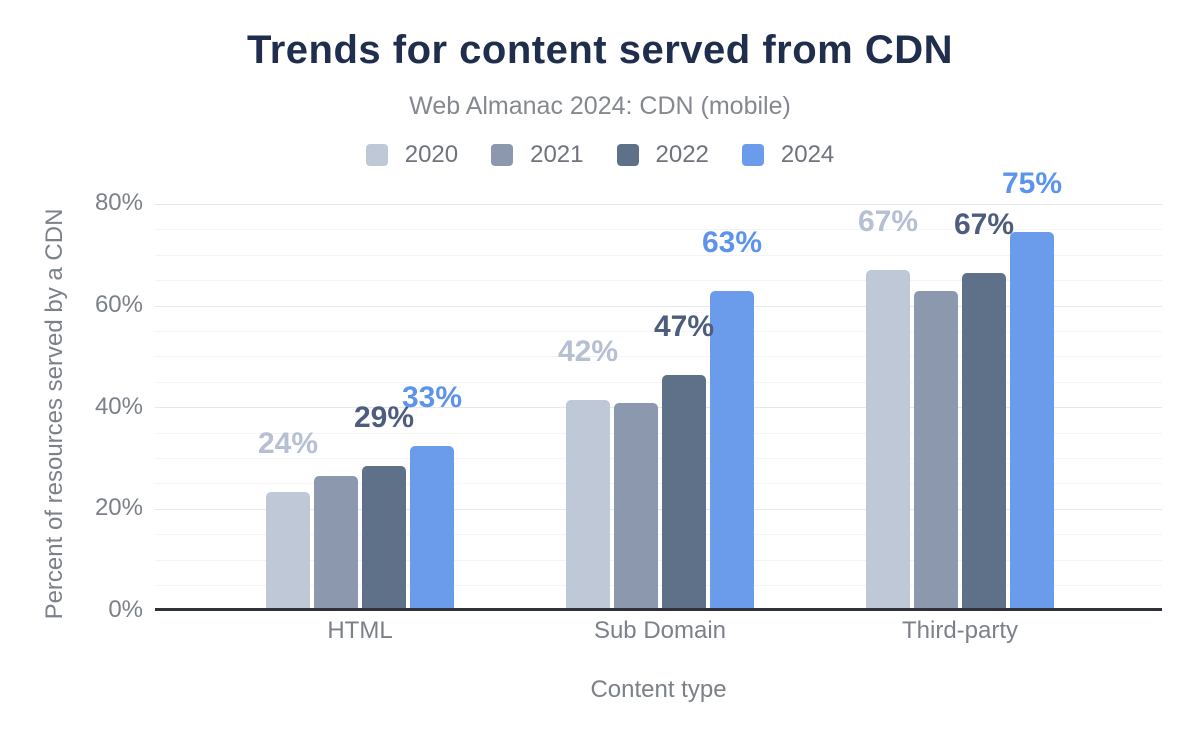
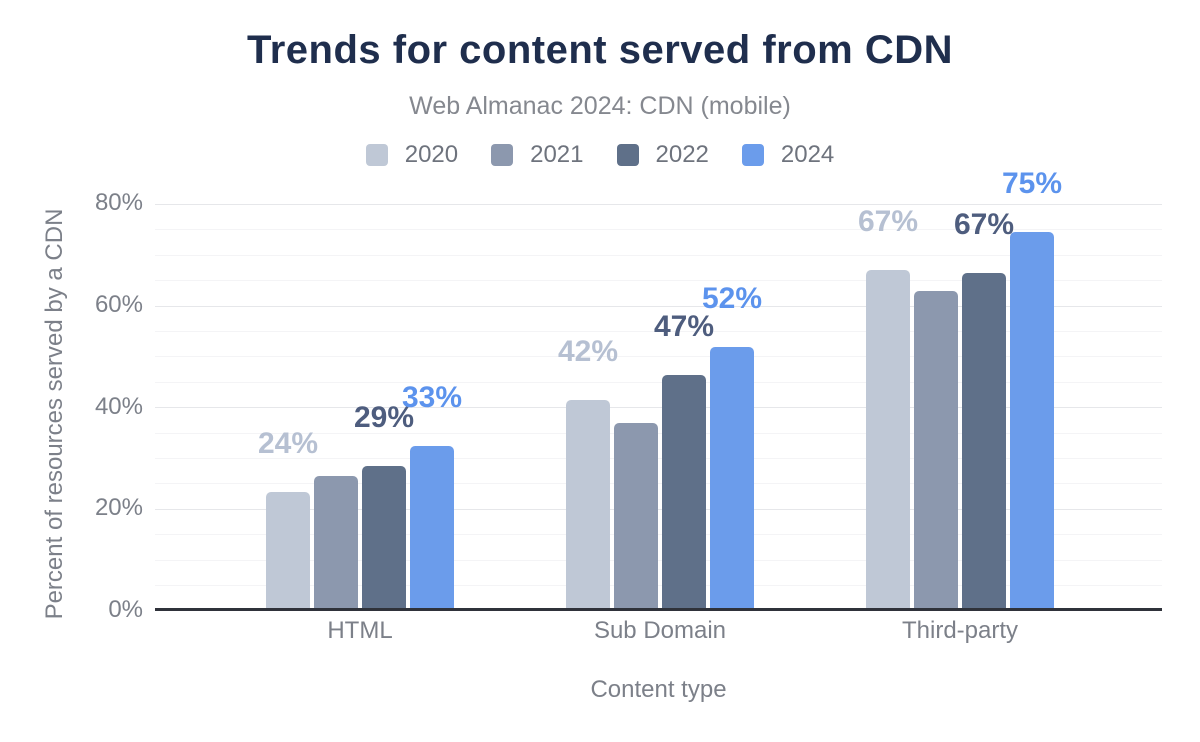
2021/Sub Domain: 41% -> 37%
2024/Sub Domain: 63% -> 52%
